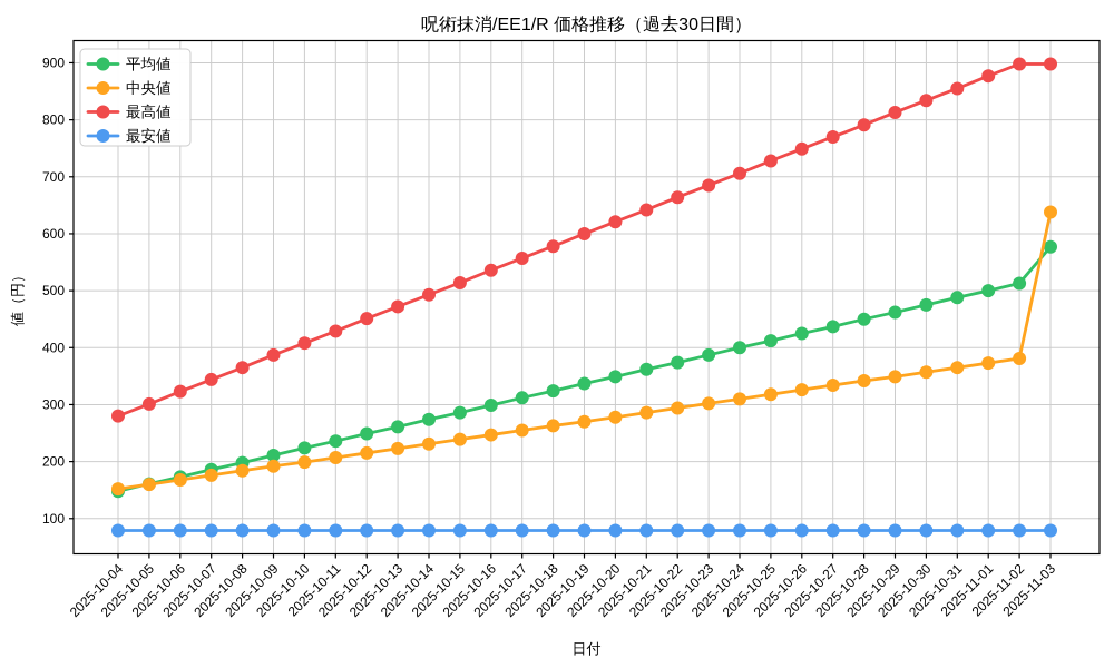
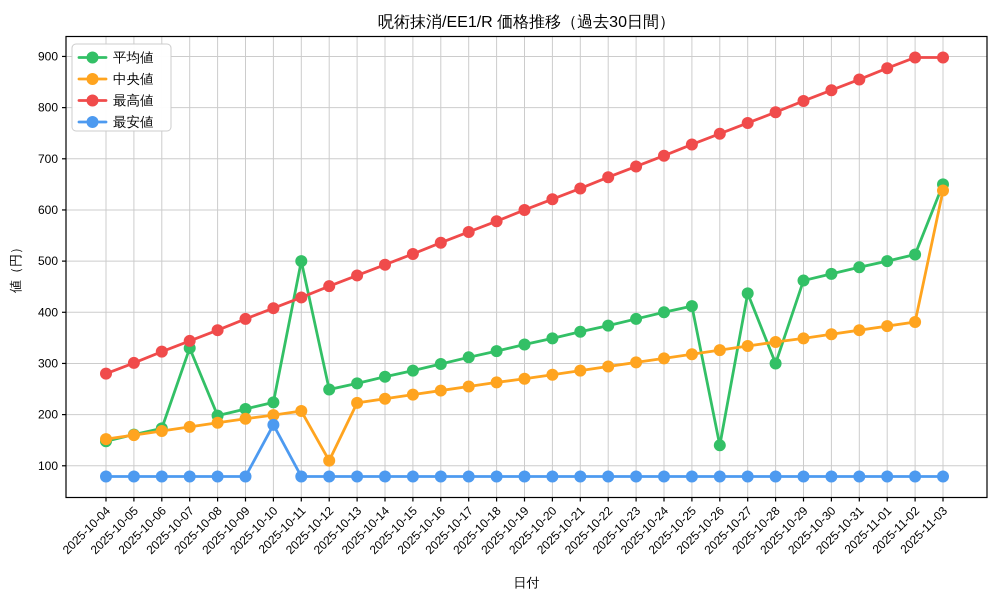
平均値/2025-10-07: 190 -> 330
最安値/2025-10-10: 80 -> 180
平均値/2025-10-11: 240 -> 500
中央値/2025-10-12: 220 -> 110
平均値/2025-10-26: 420 -> 140
平均値/2025-10-28: 450 -> 300
平均値/2025-11-03: 580 -> 650
